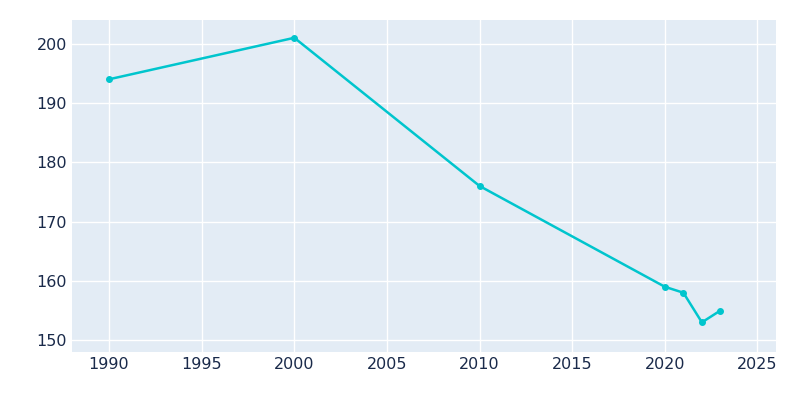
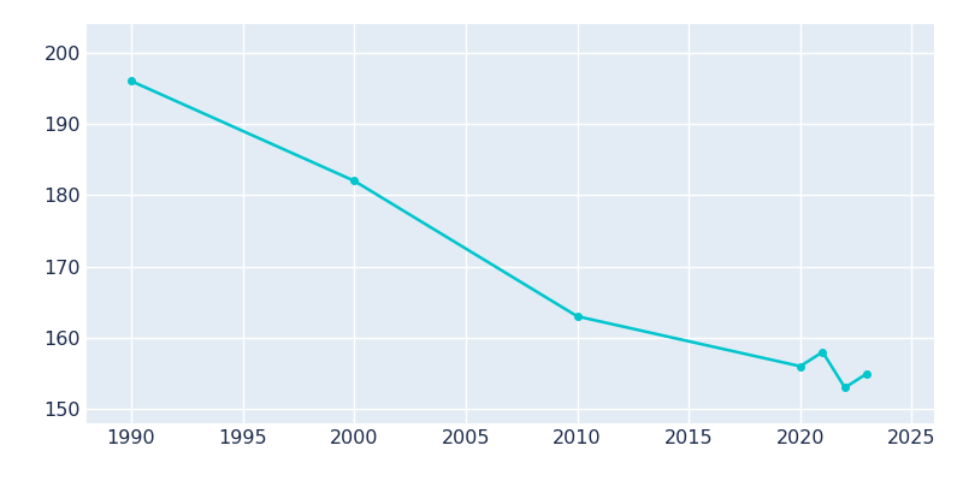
1990: 194 -> 196
2000: 201 -> 182
2010: 176 -> 163
2020: 159 -> 156
